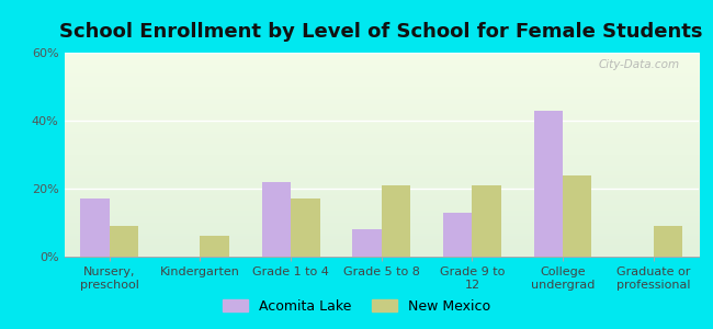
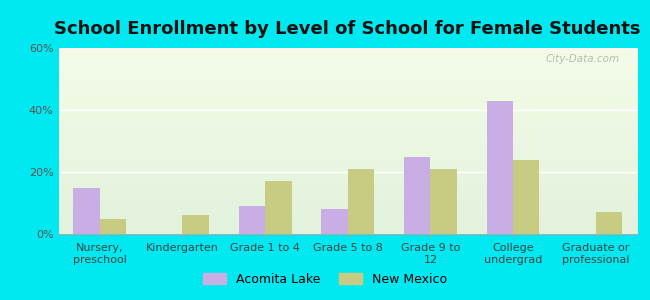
Acomita Lake/Nursery, preschool: 17% -> 15%
New Mexico/Nursery, preschool: 9% -> 5%
Acomita Lake/Grade 1 to 4: 22% -> 9%
Acomita Lake/Grade 9 to 12: 13% -> 25%
New Mexico/Graduate or professional: 9% -> 7%
